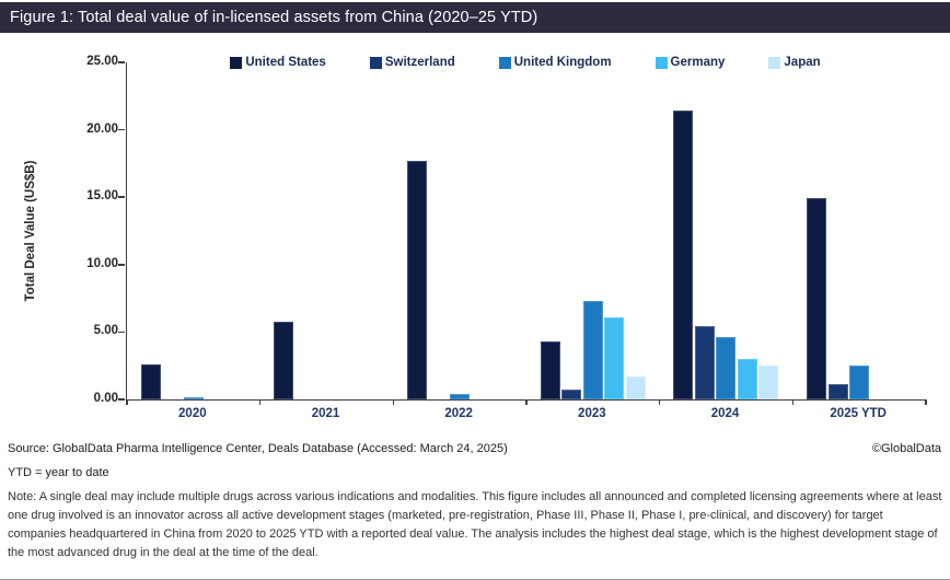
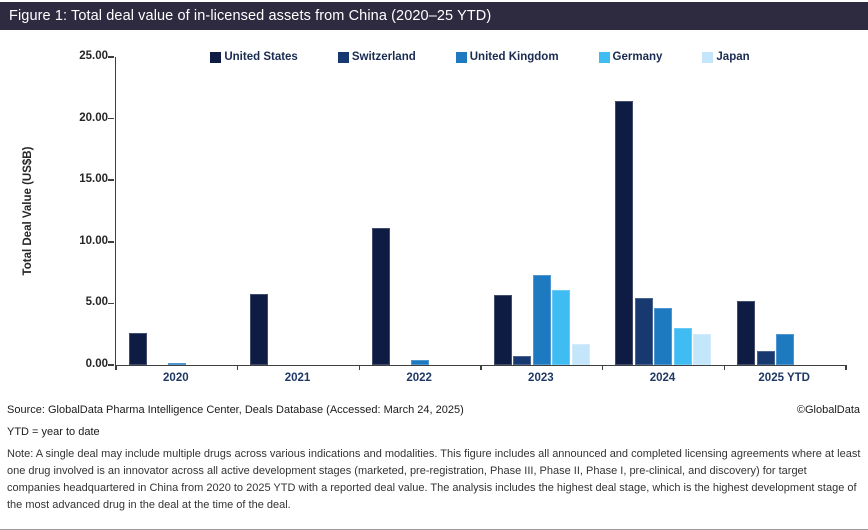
United States/2022: 17.7 -> 11.1
United States/2023: 4.3 -> 5.7
United States/2025 YTD: 14.9 -> 5.2
